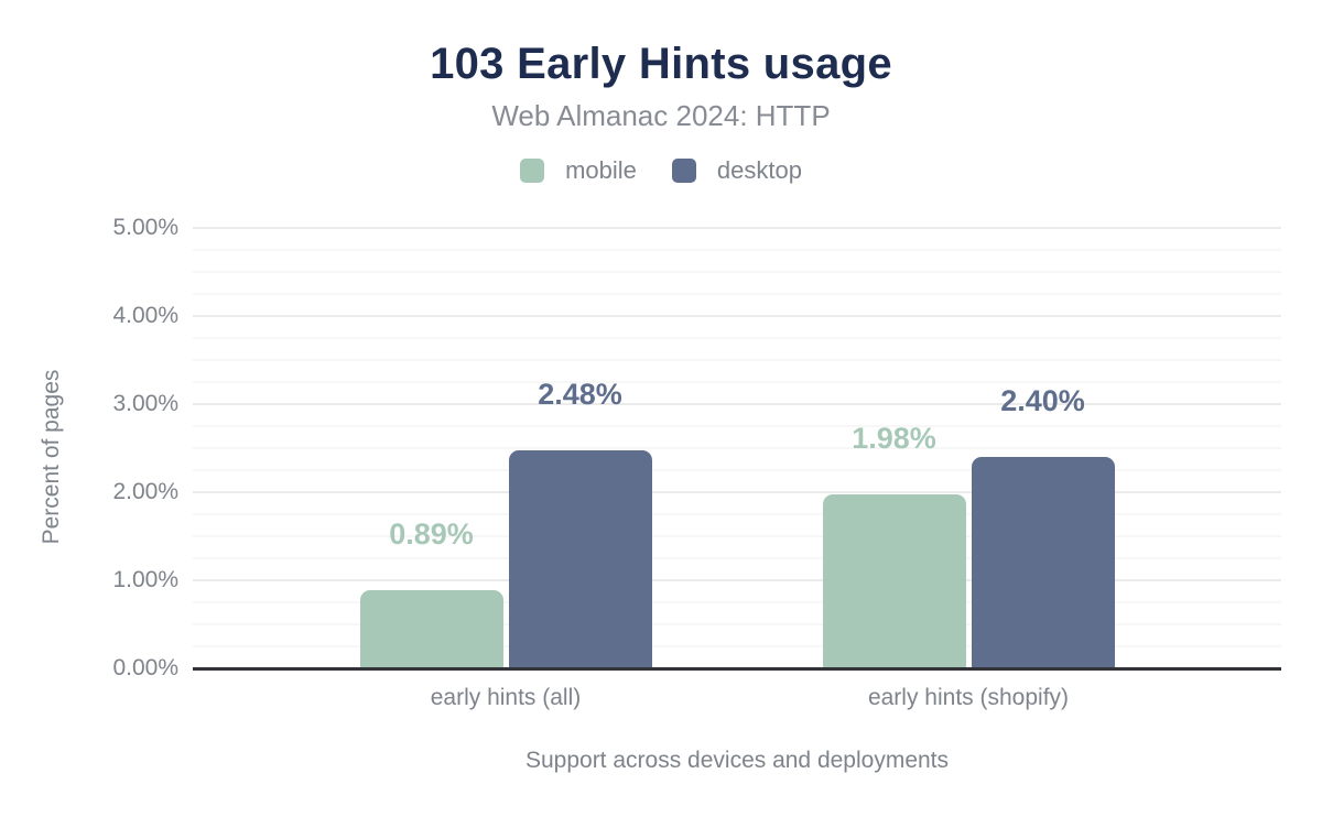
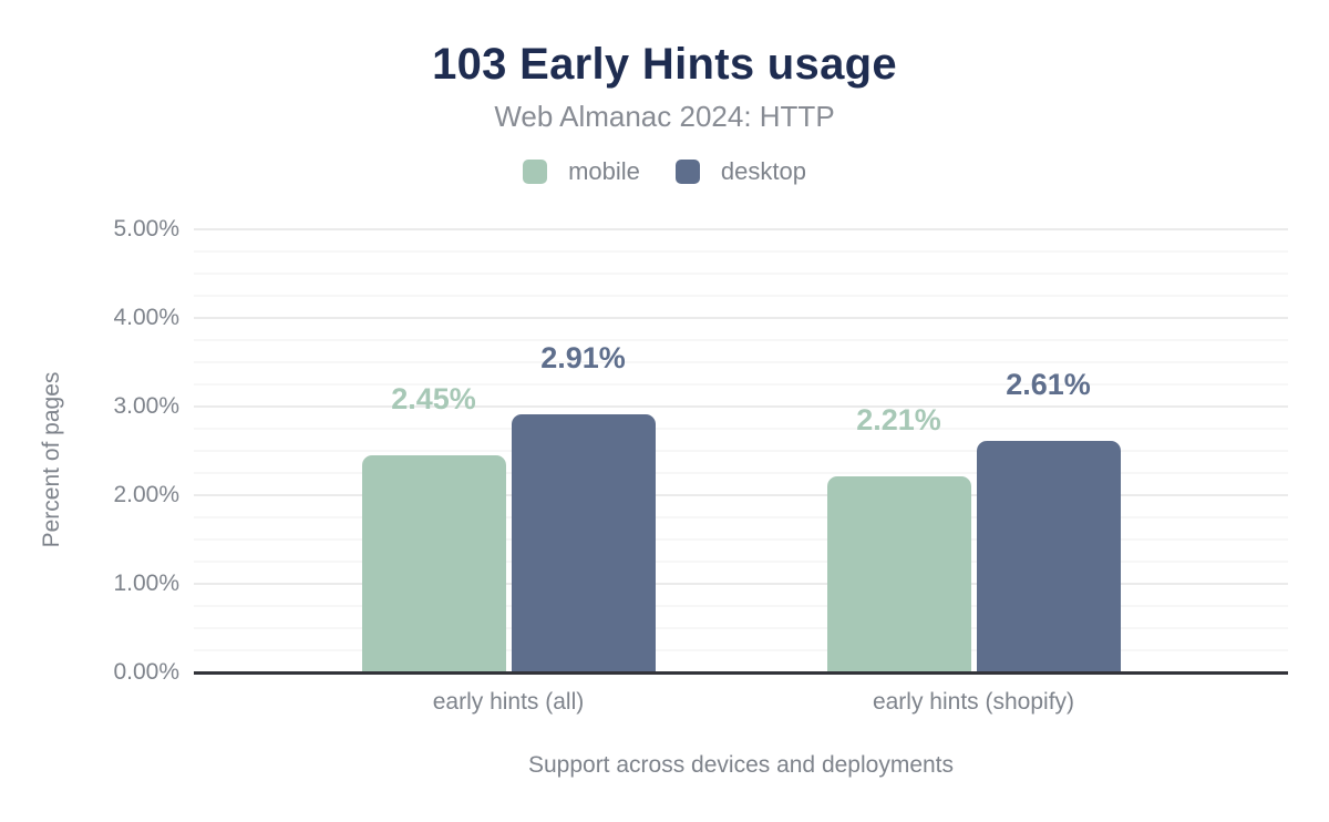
mobile/early hints (all): 0.89% -> 2.45%
desktop/early hints (all): 2.48% -> 2.91%
mobile/early hints (shopify): 1.98% -> 2.21%
desktop/early hints (shopify): 2.40% -> 2.61%
